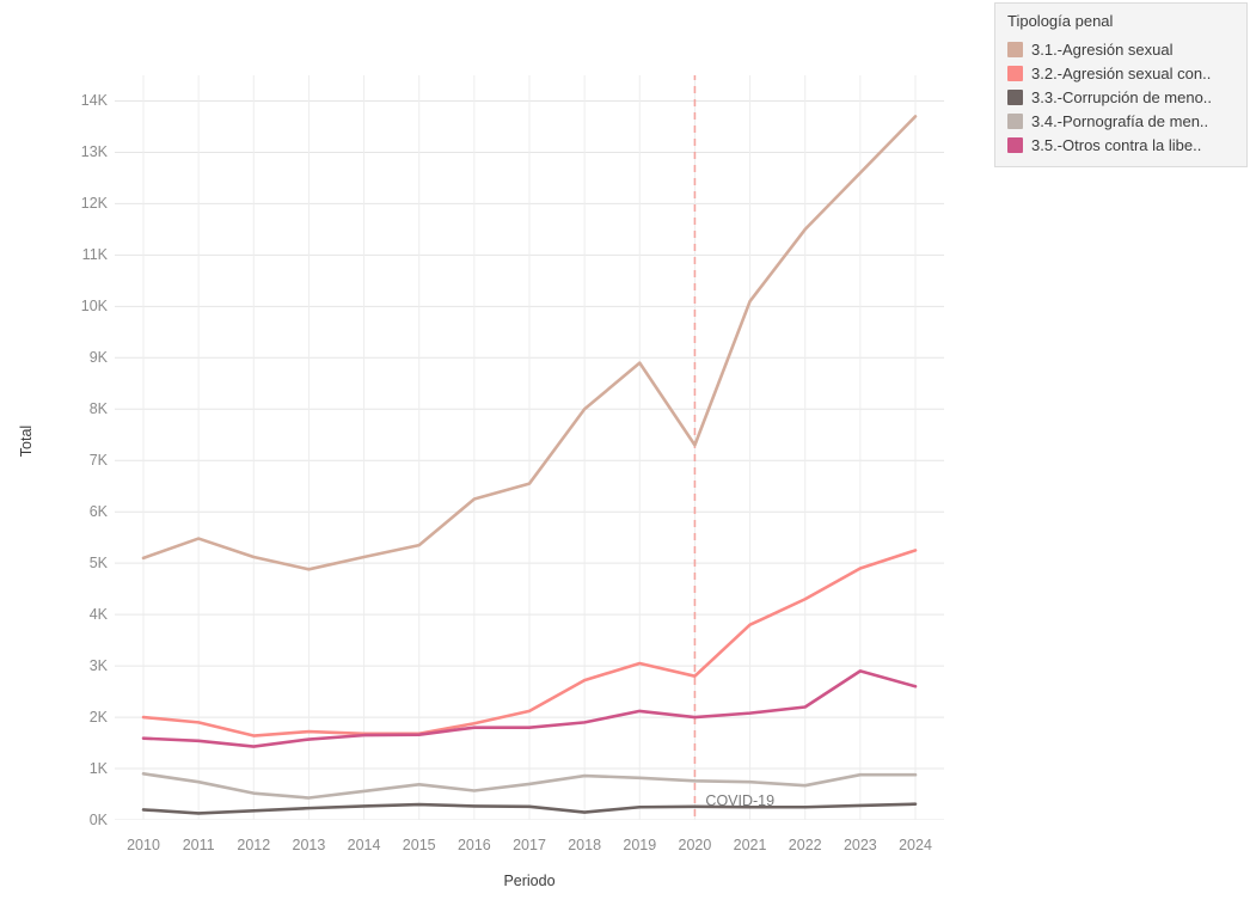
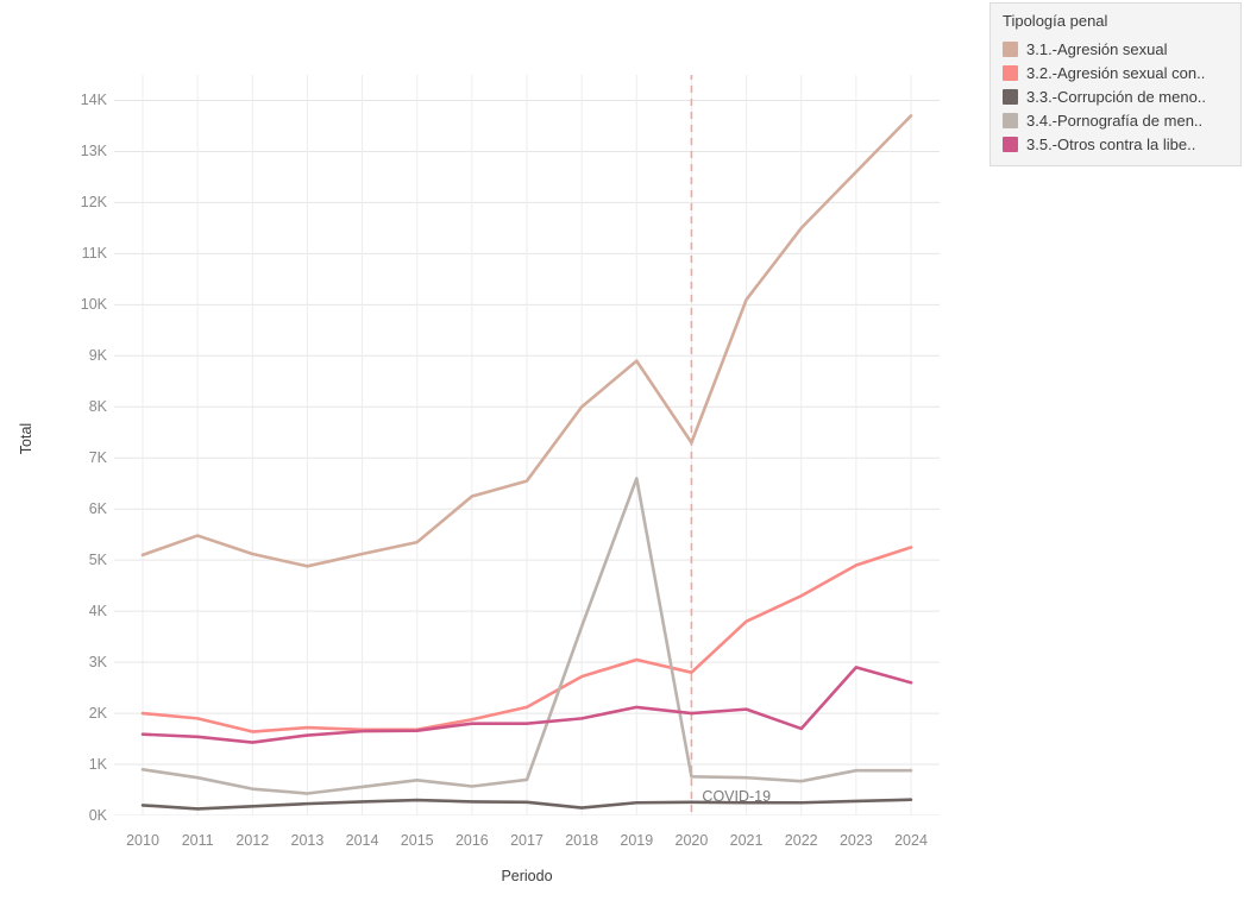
3.4.-Pornografía de men../2018: 0.9K -> 3.7K
3.4.-Pornografía de men../2019: 0.8K -> 6.6K
3.5.-Otros contra la libe../2022: 2.2K -> 1.7K
